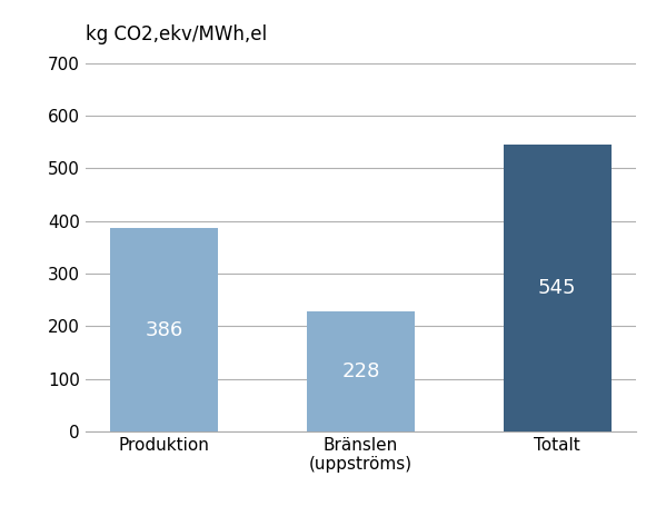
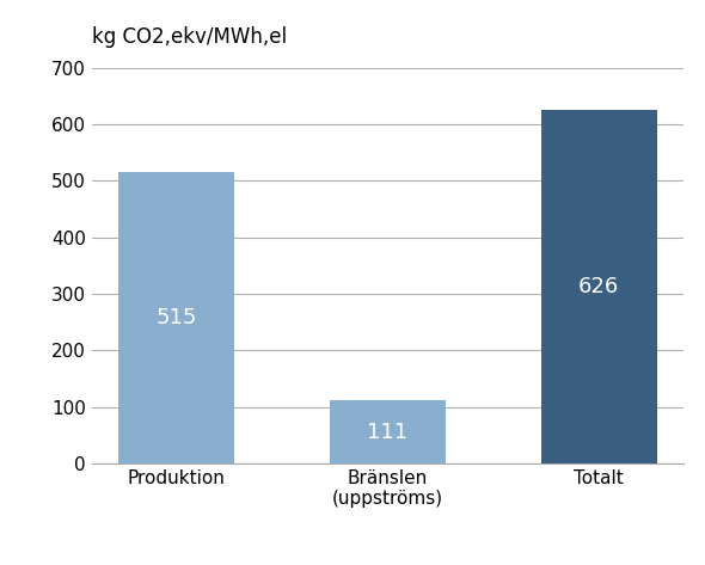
Produktion: 386 -> 515
Bränslen (uppströms): 228 -> 111
Totalt: 545 -> 626
